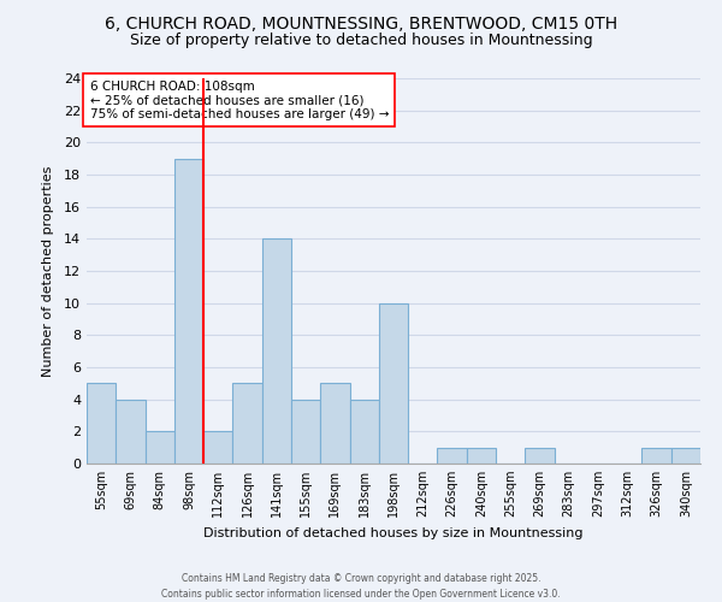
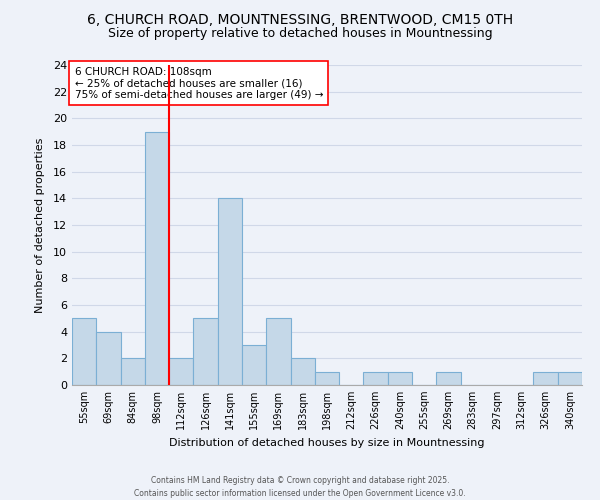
155sqm: 4 -> 3
183sqm: 4 -> 2
198sqm: 10 -> 1
